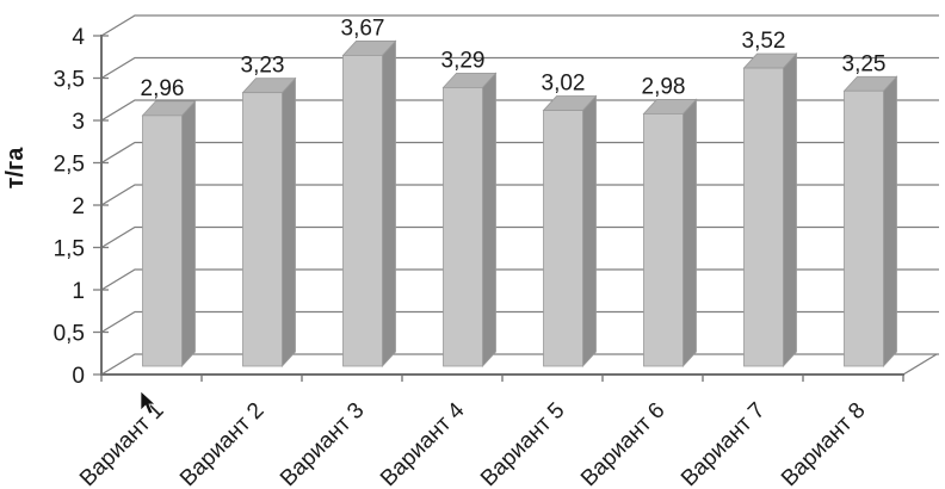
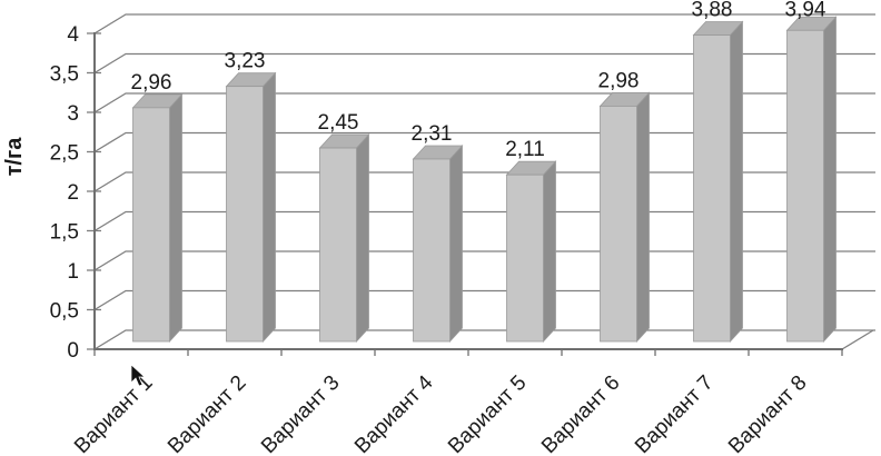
Вариант 3: 3,67 -> 2,45
Вариант 4: 3,29 -> 2,31
Вариант 5: 3,02 -> 2,11
Вариант 7: 3,52 -> 3,88
Вариант 8: 3,25 -> 3,94
